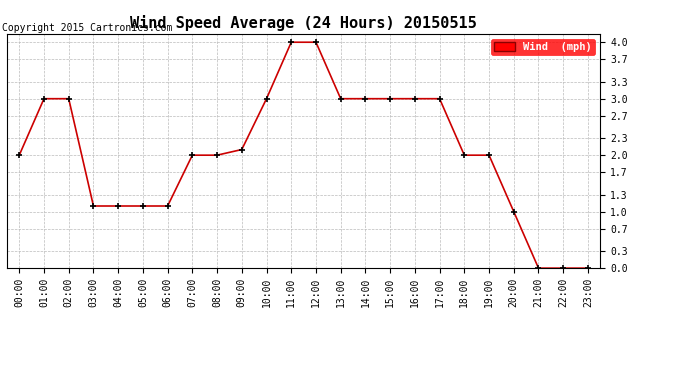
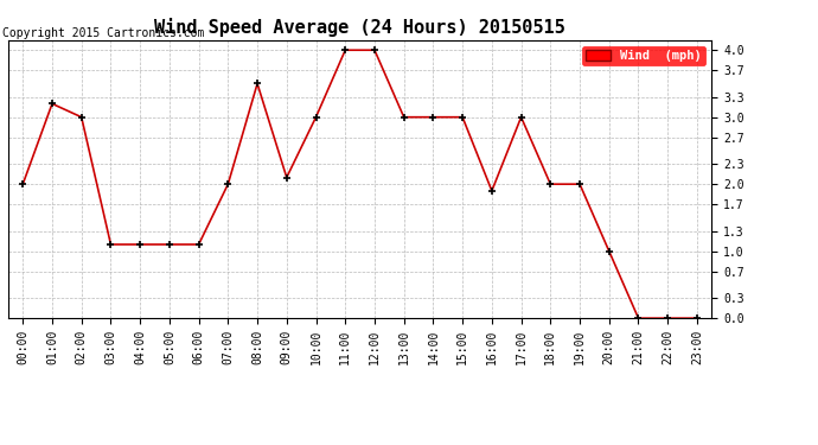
01:00: 3.0 -> 3.2
08:00: 2.0 -> 3.5
16:00: 3.0 -> 1.9
